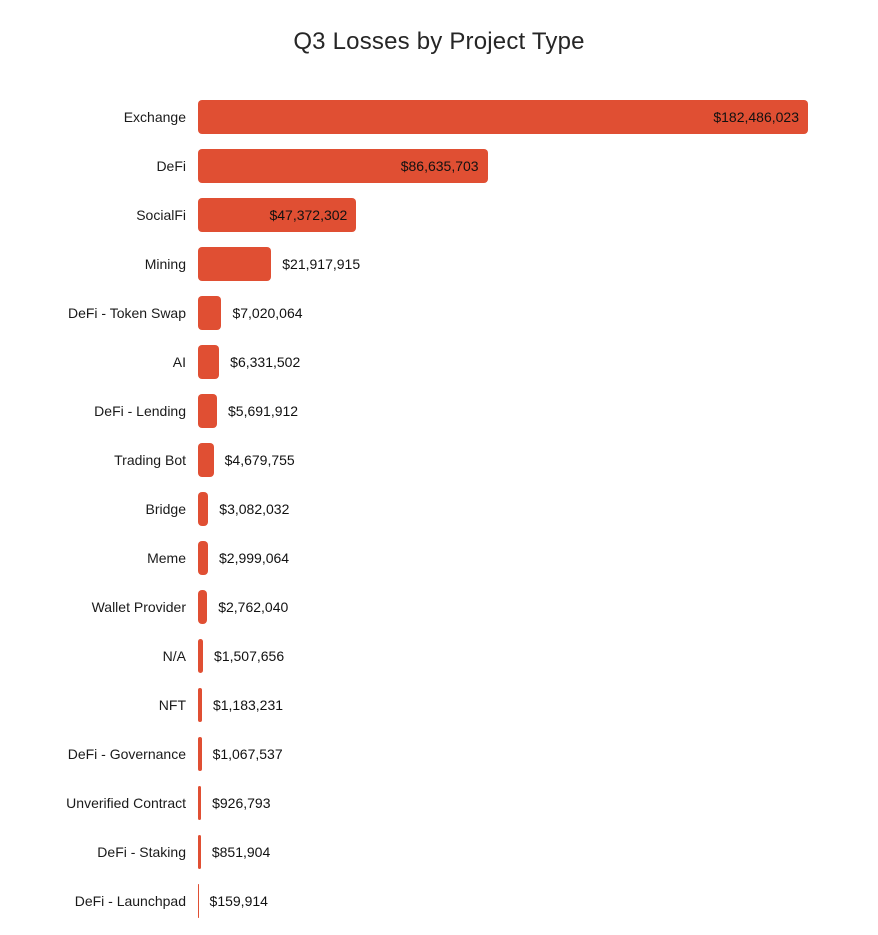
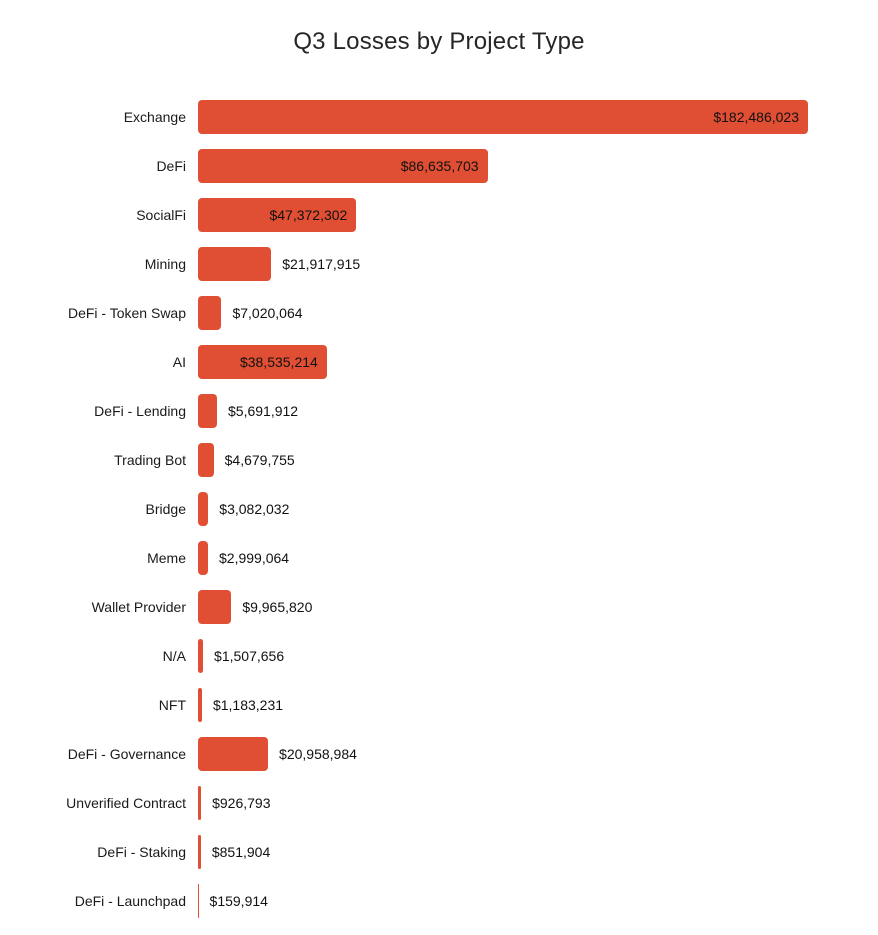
AI: $6,331,502 -> $38,535,214
Wallet Provider: $2,762,040 -> $9,965,820
DeFi - Governance: $1,067,537 -> $20,958,984
